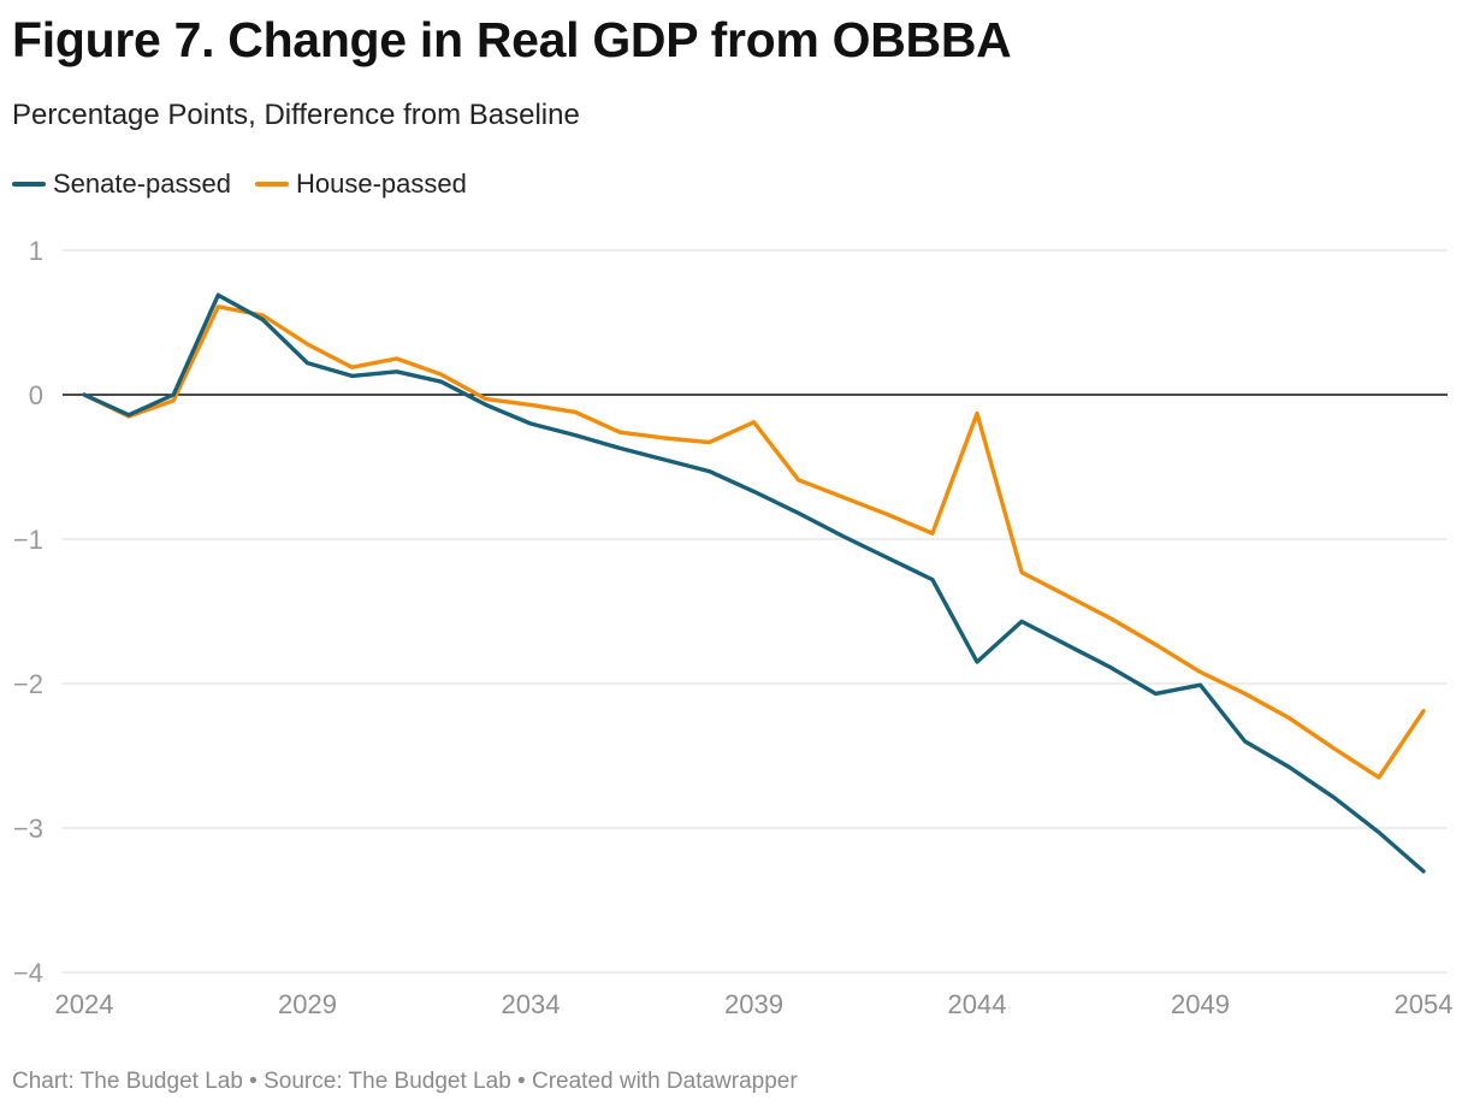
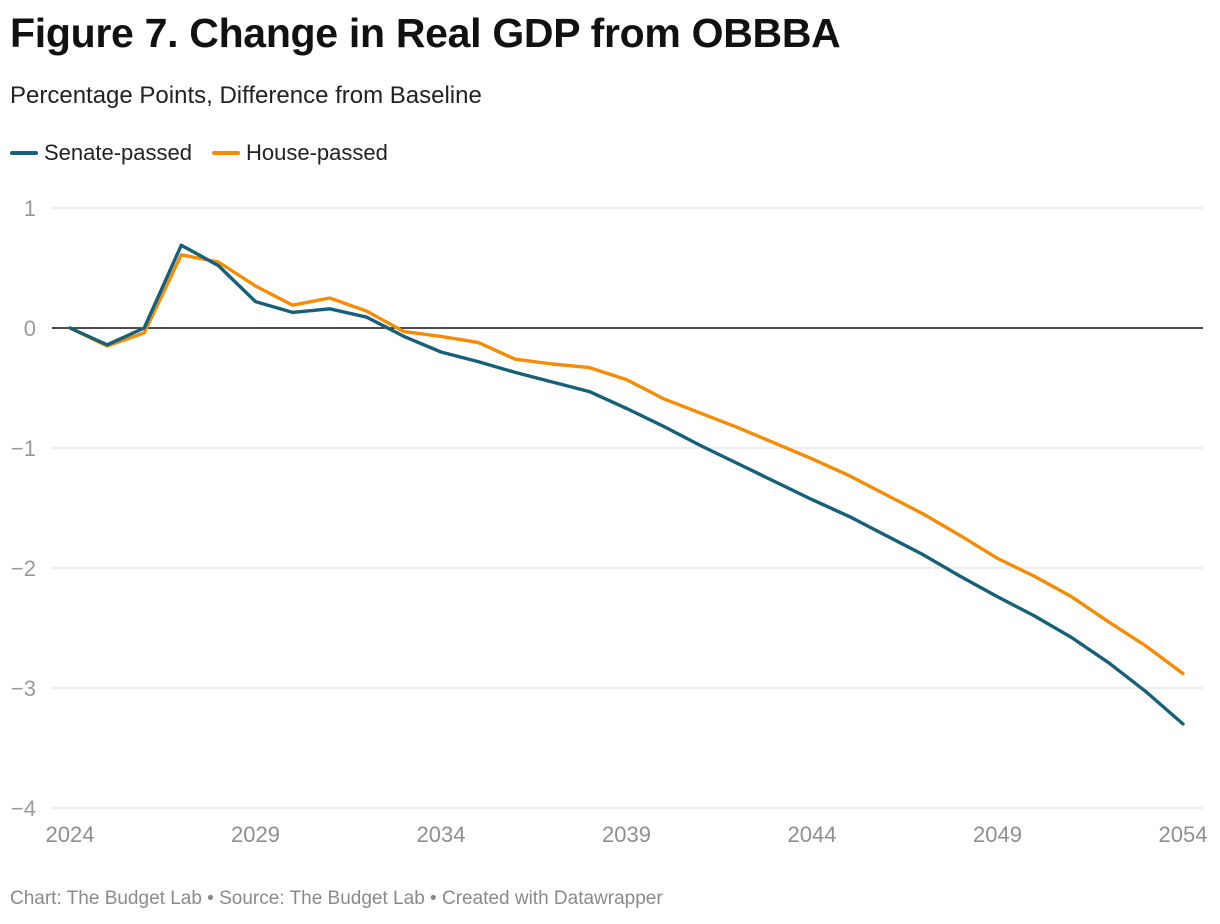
House-passed/2039: -0.19 -> -0.43
Senate-passed/2044: -1.85 -> -1.43
House-passed/2044: -0.13 -> -1.09
Senate-passed/2049: -2.01 -> -2.24
House-passed/2054: -2.19 -> -2.88
